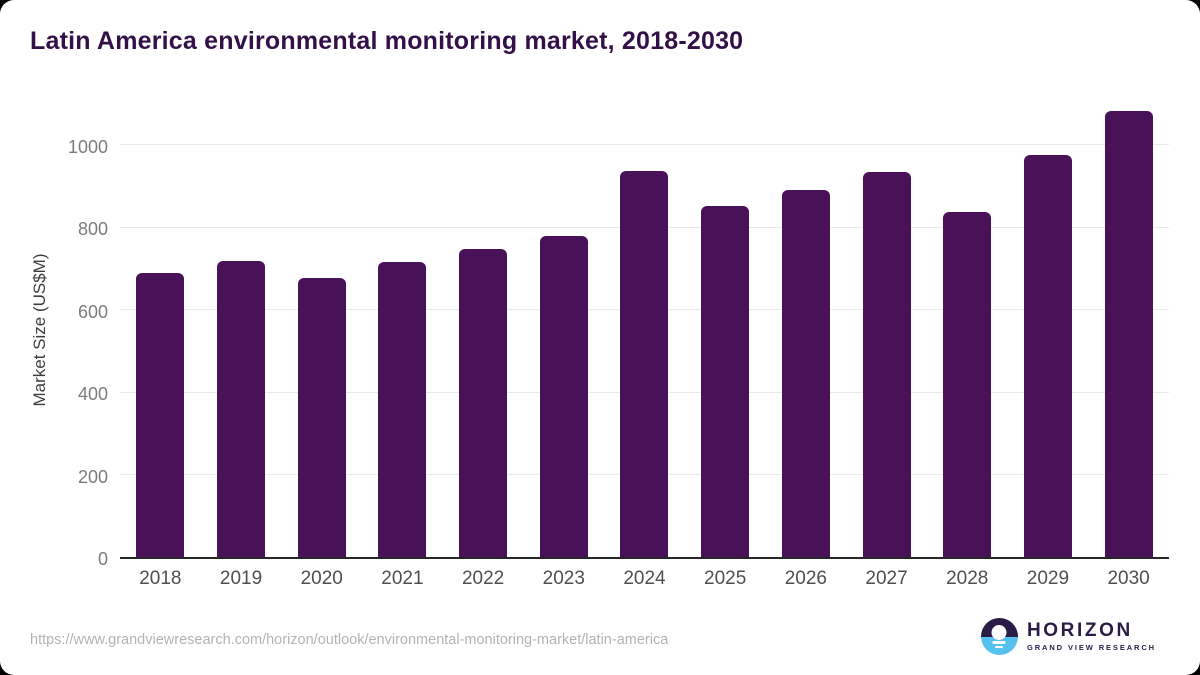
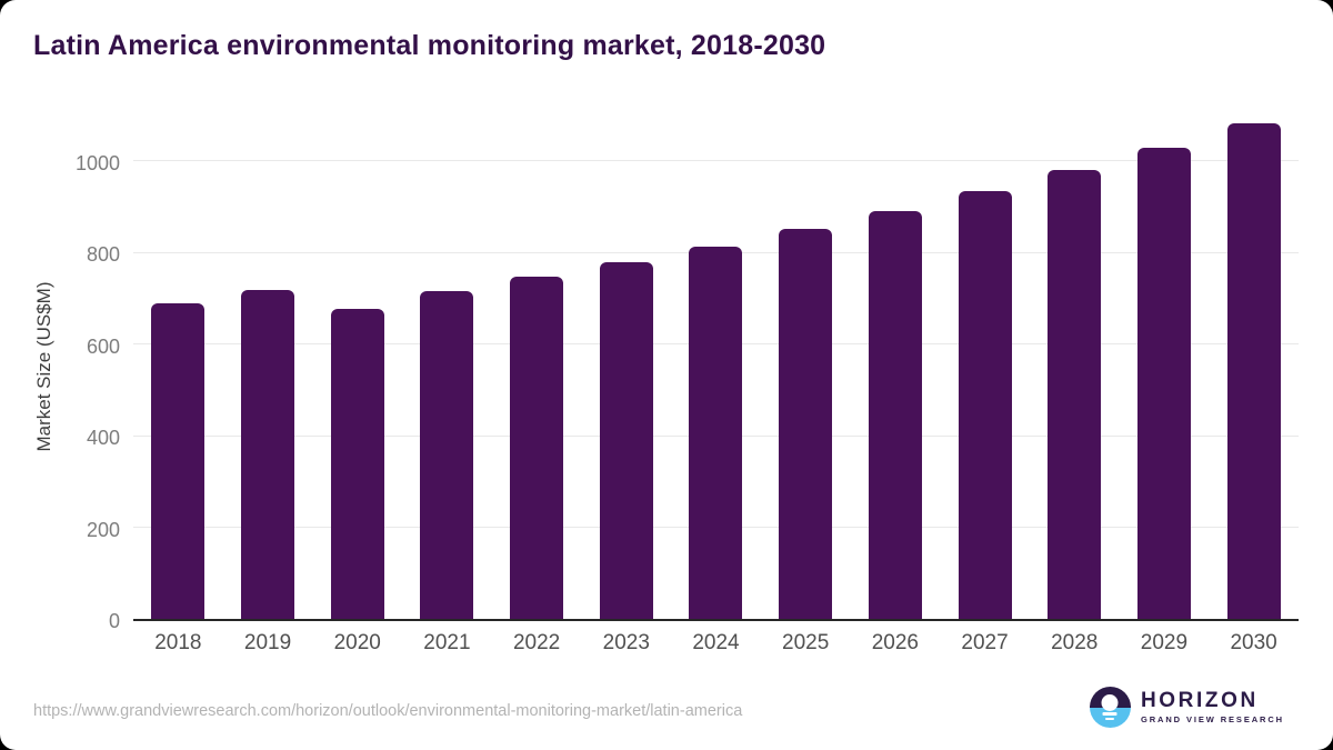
2024: 940 -> 820
2028: 840 -> 980
2029: 980 -> 1030
